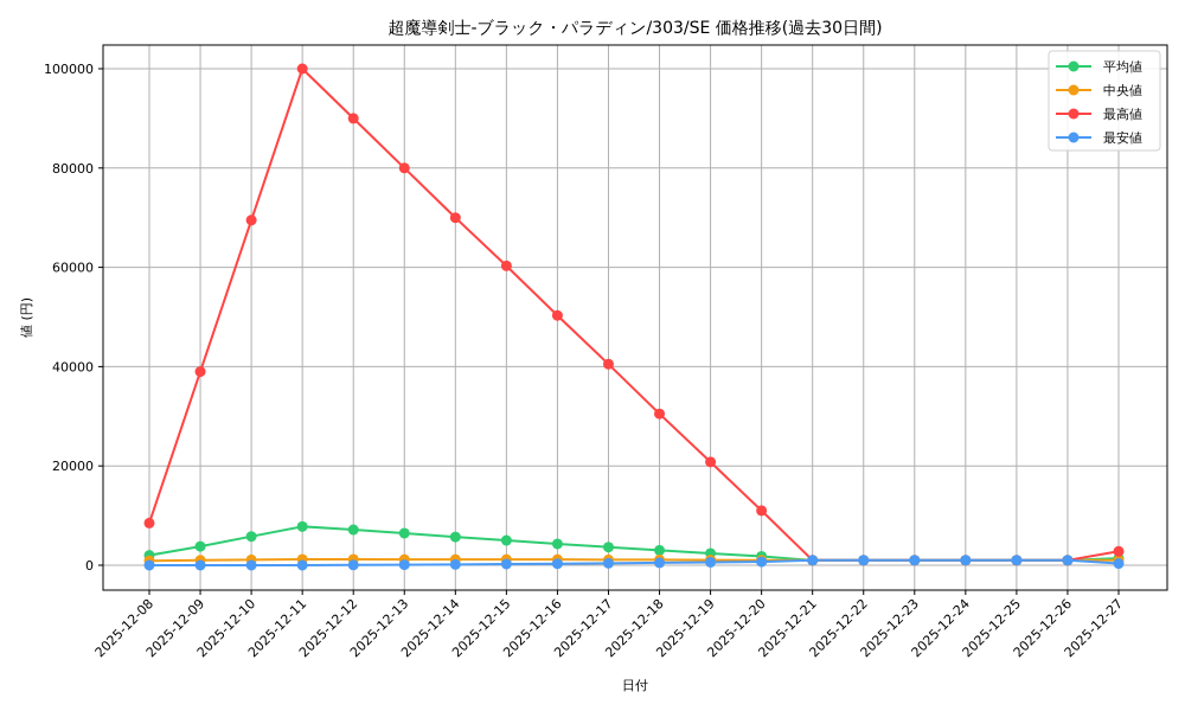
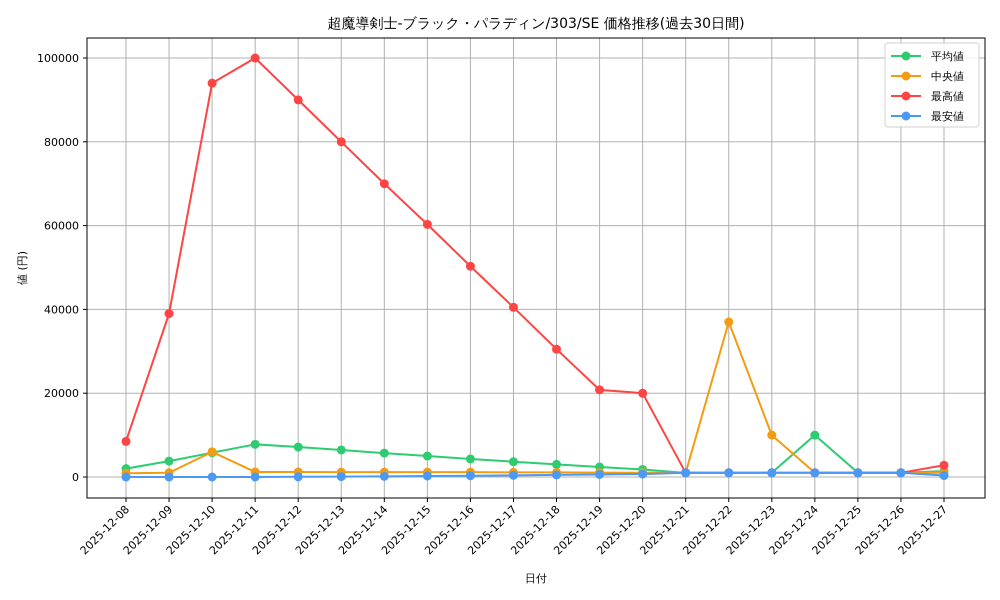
中央値/2025-12-10: 1000 -> 6000
最高値/2025-12-10: 70000 -> 94000
最高値/2025-12-20: 11000 -> 20000
中央値/2025-12-22: 1000 -> 37000
中央値/2025-12-23: 1000 -> 10000
平均値/2025-12-24: 1000 -> 10000
